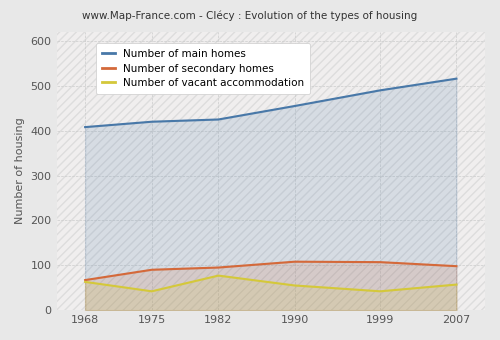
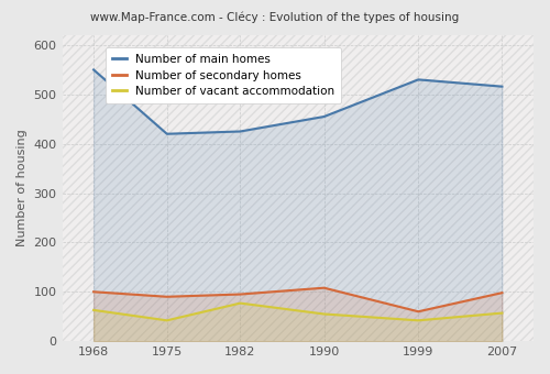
Number of main homes/1968: 408 -> 550
Number of secondary homes/1968: 67 -> 100
Number of main homes/1999: 490 -> 530
Number of secondary homes/1999: 107 -> 60
